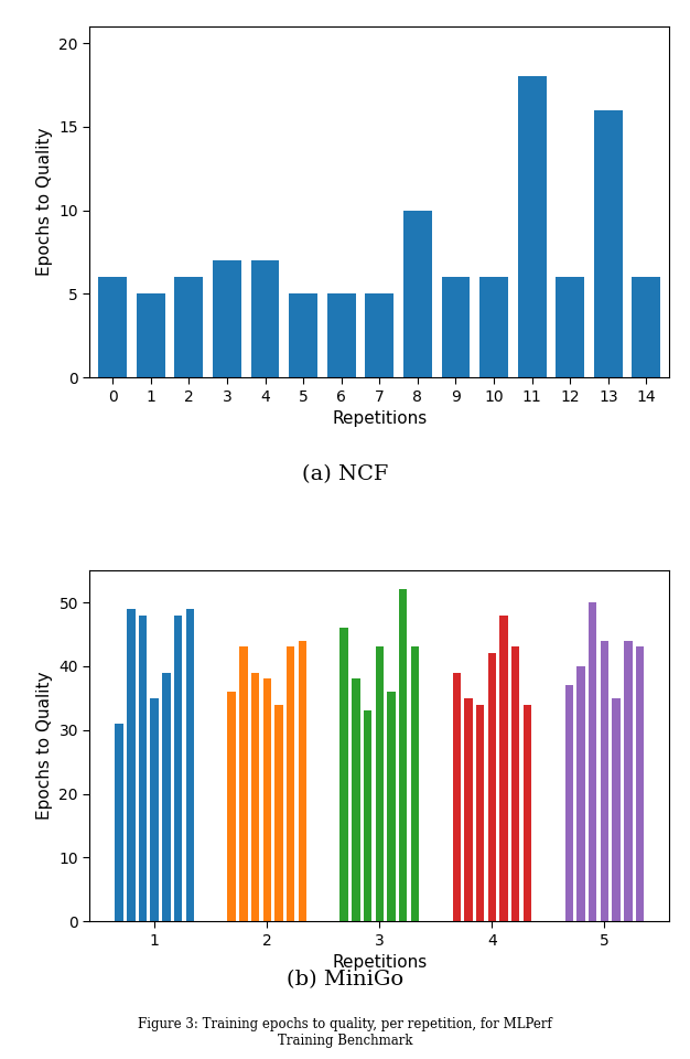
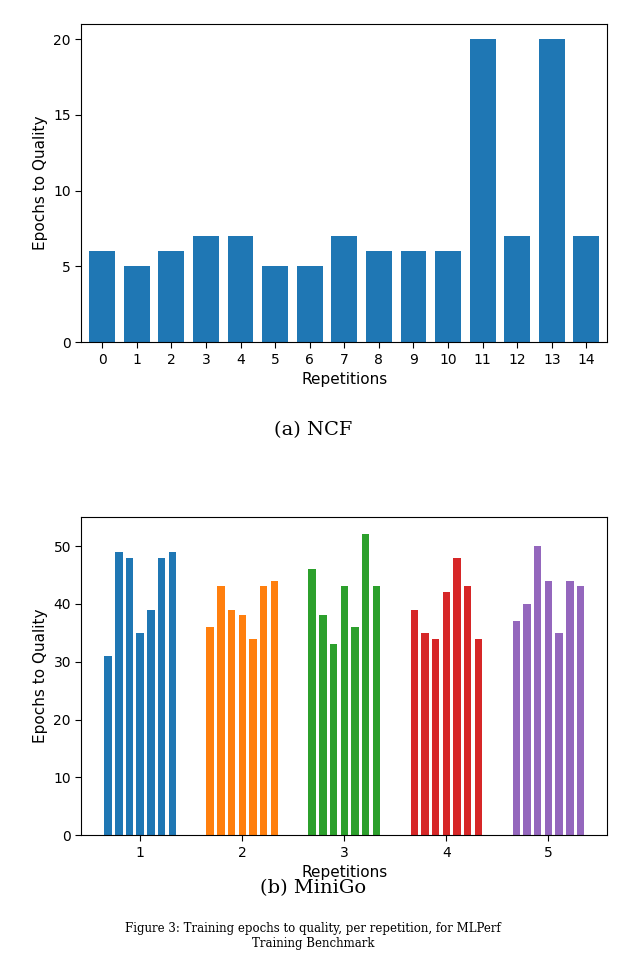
7: 5 -> 7
8: 10 -> 6
11: 18 -> 20
12: 6 -> 7
13: 16 -> 20
14: 6 -> 7
